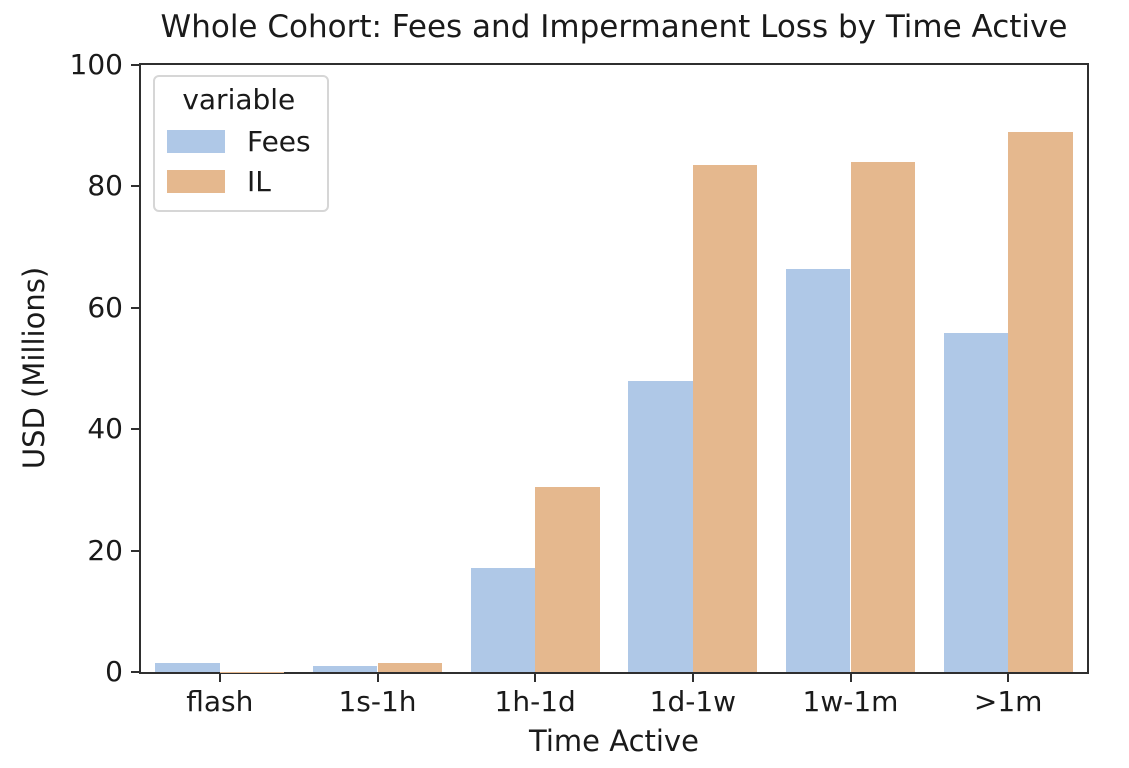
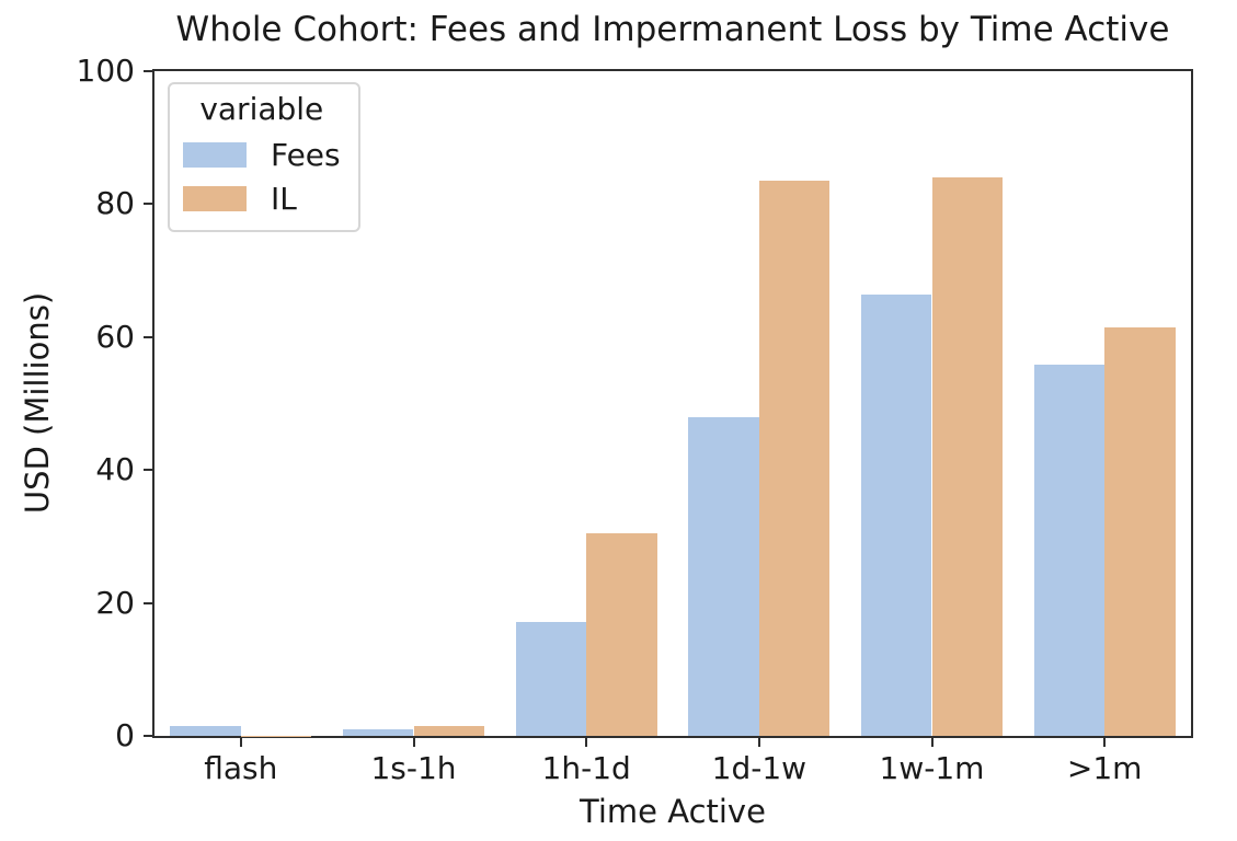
IL/>1m: 89 -> 61
